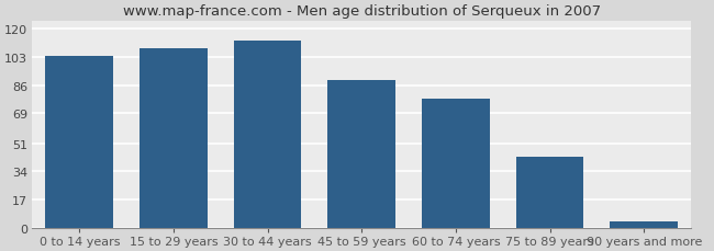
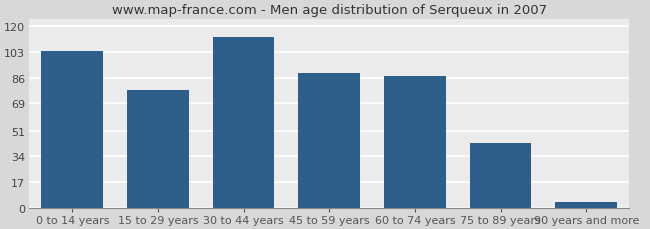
15 to 29 years: 108 -> 78
60 to 74 years: 78 -> 87
